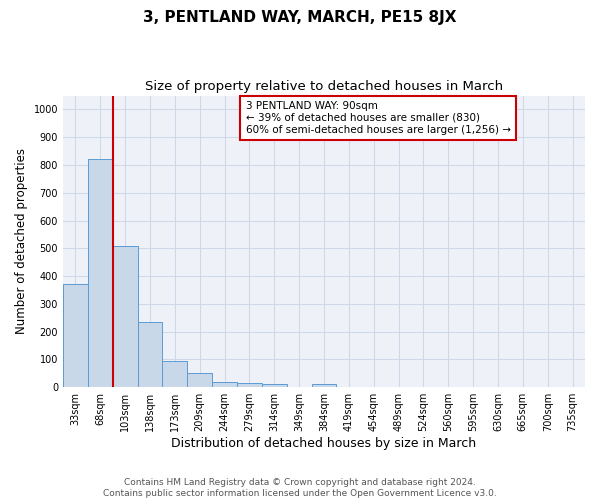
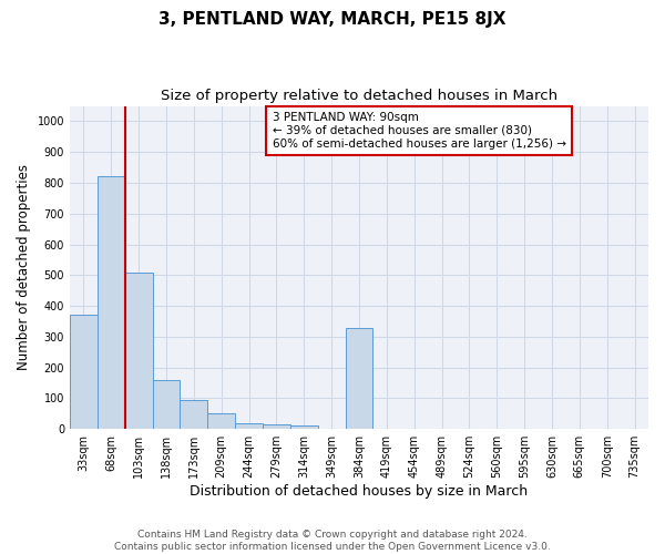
138sqm: 235 -> 160
384sqm: 10 -> 330
